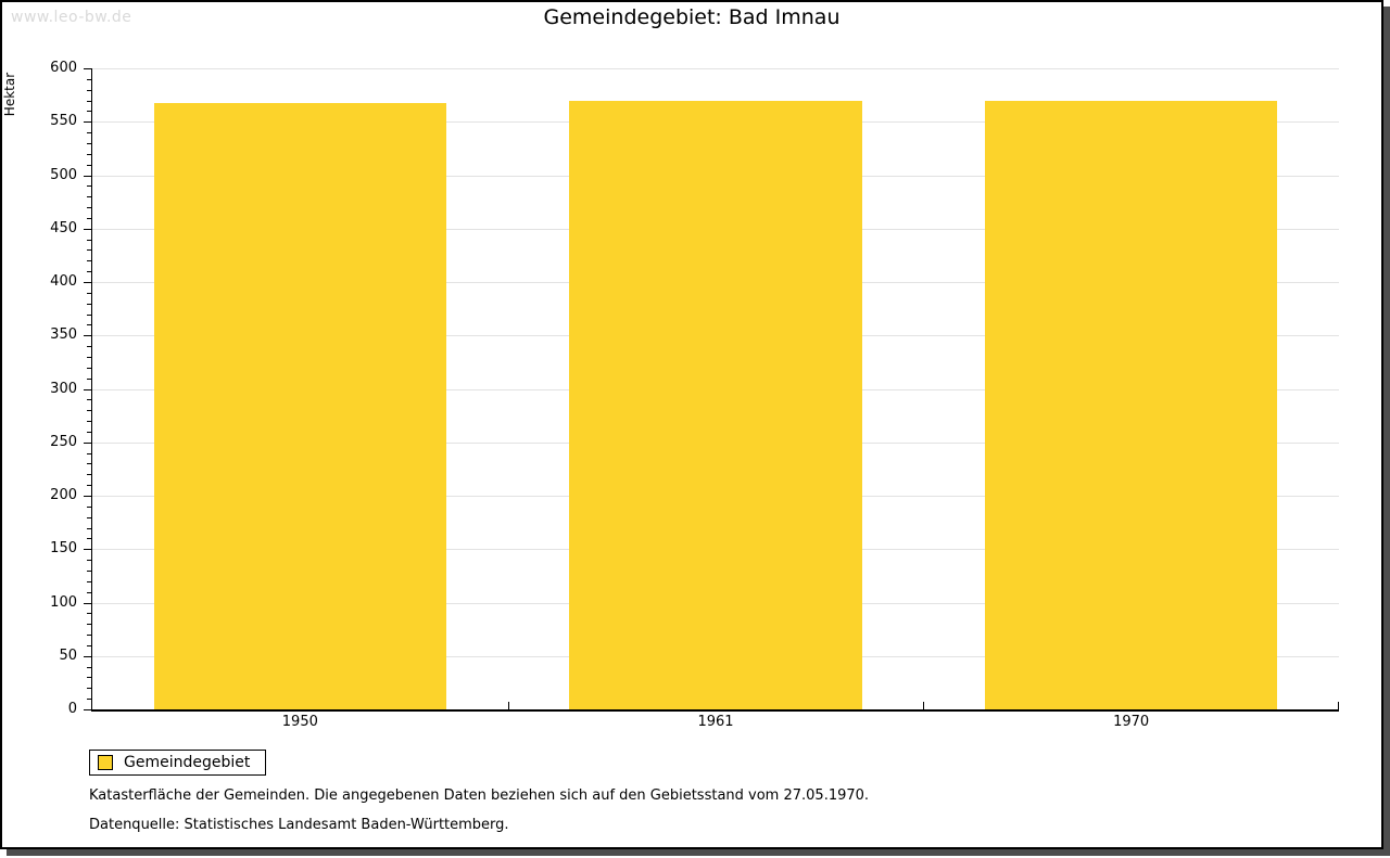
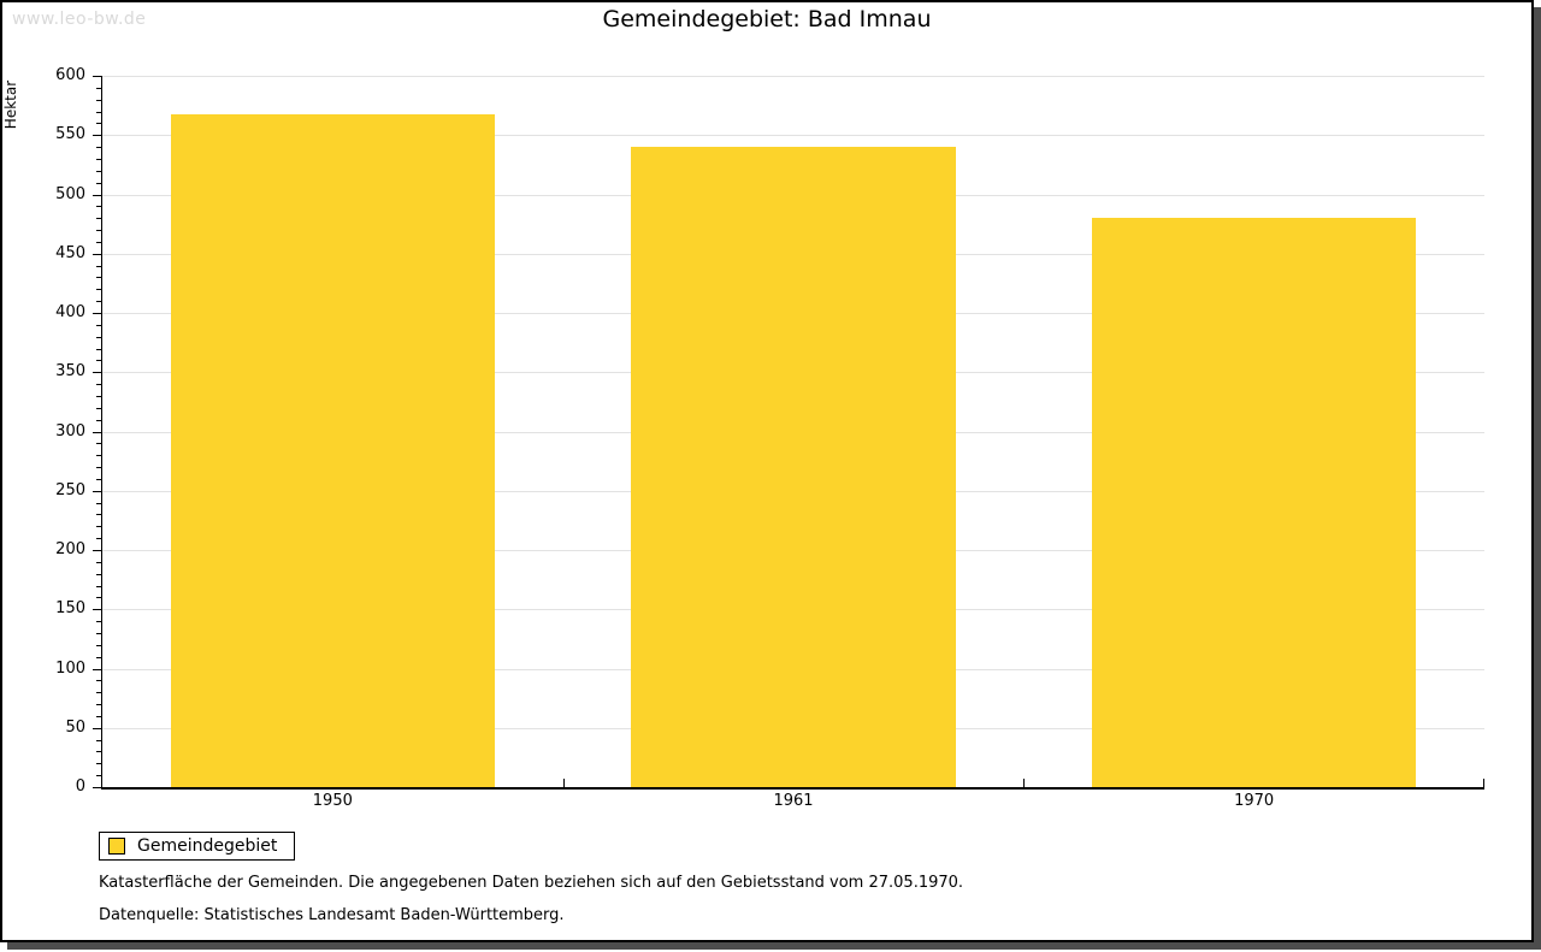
1961: 570 -> 540
1970: 570 -> 480
